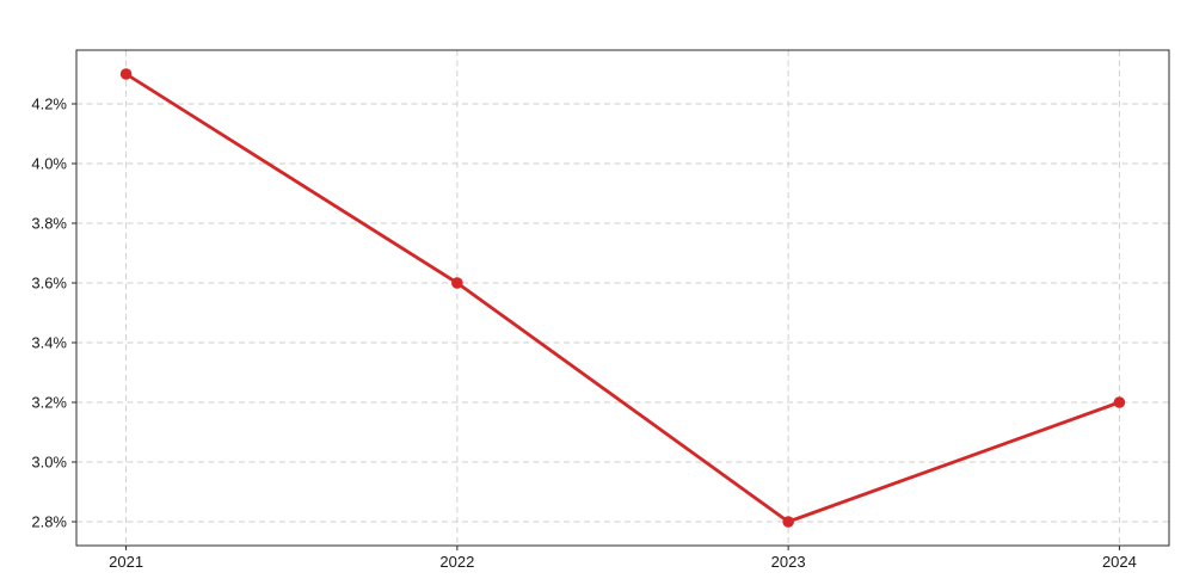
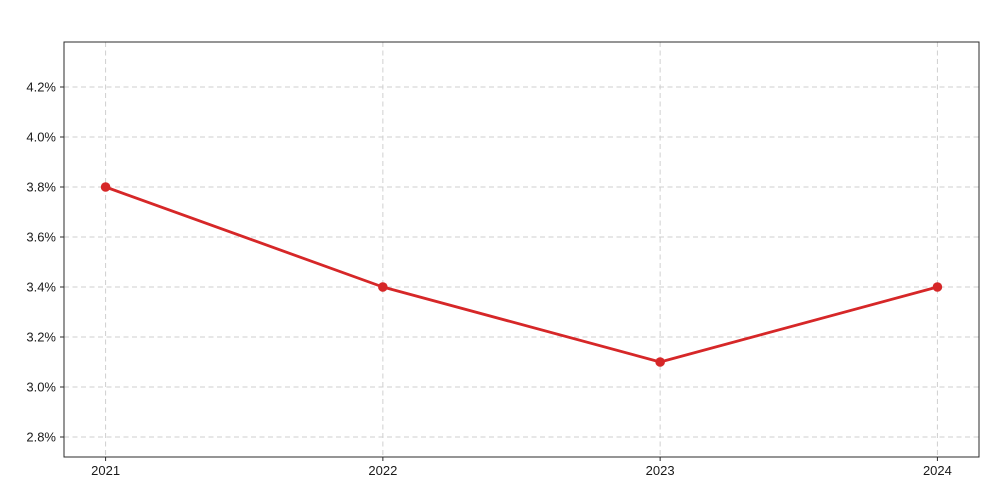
2021: 4.3% -> 3.8%
2022: 3.6% -> 3.4%
2023: 2.8% -> 3.1%
2024: 3.2% -> 3.4%
